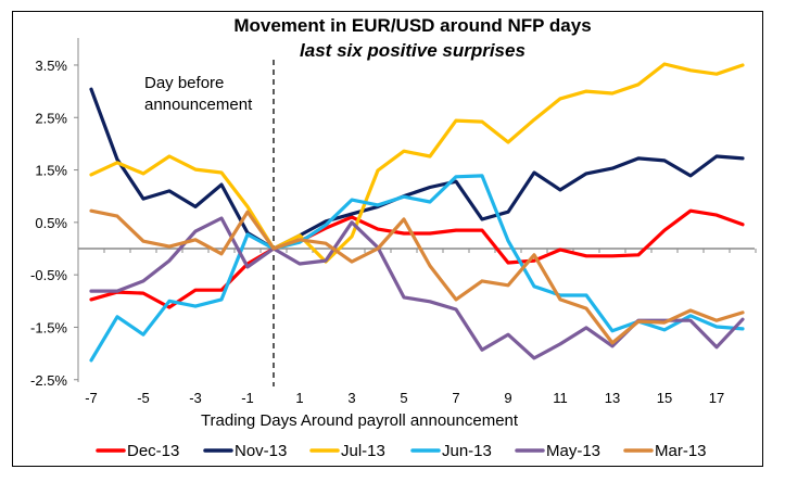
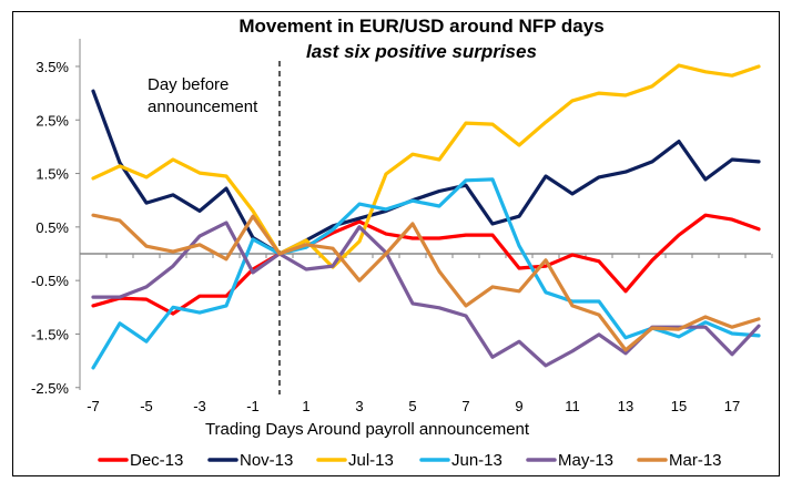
Mar-13/3: -0.2% -> -0.5%
Dec-13/13: -0.1% -> -0.7%
Nov-13/15: 1.7% -> 2.1%
